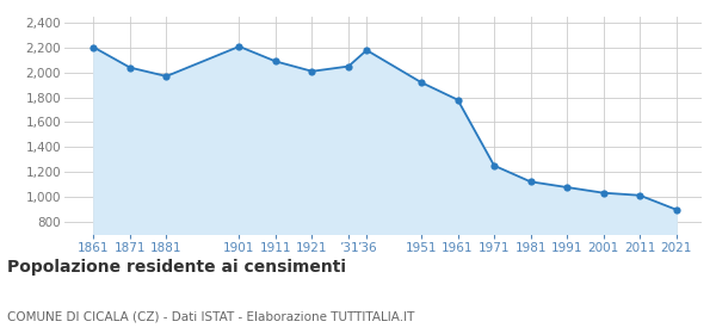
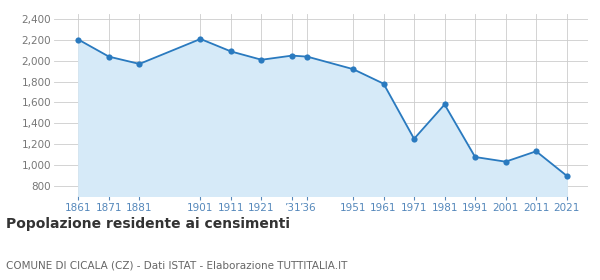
’36: 2,180 -> 2,040
1981: 1,120 -> 1,580
2011: 1,010 -> 1,130
